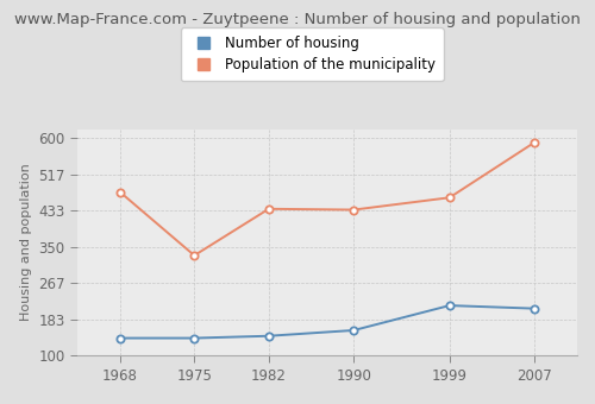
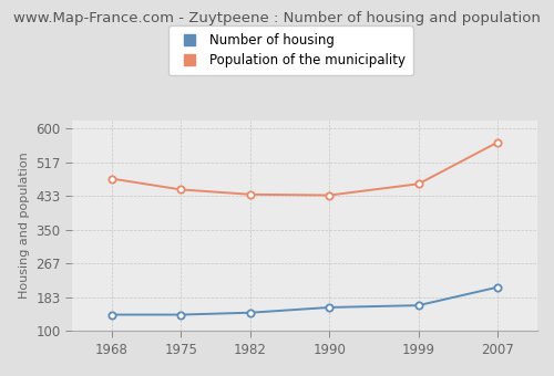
Population of the municipality/1975: 330 -> 449
Number of housing/1999: 215 -> 163
Population of the municipality/2007: 590 -> 566
